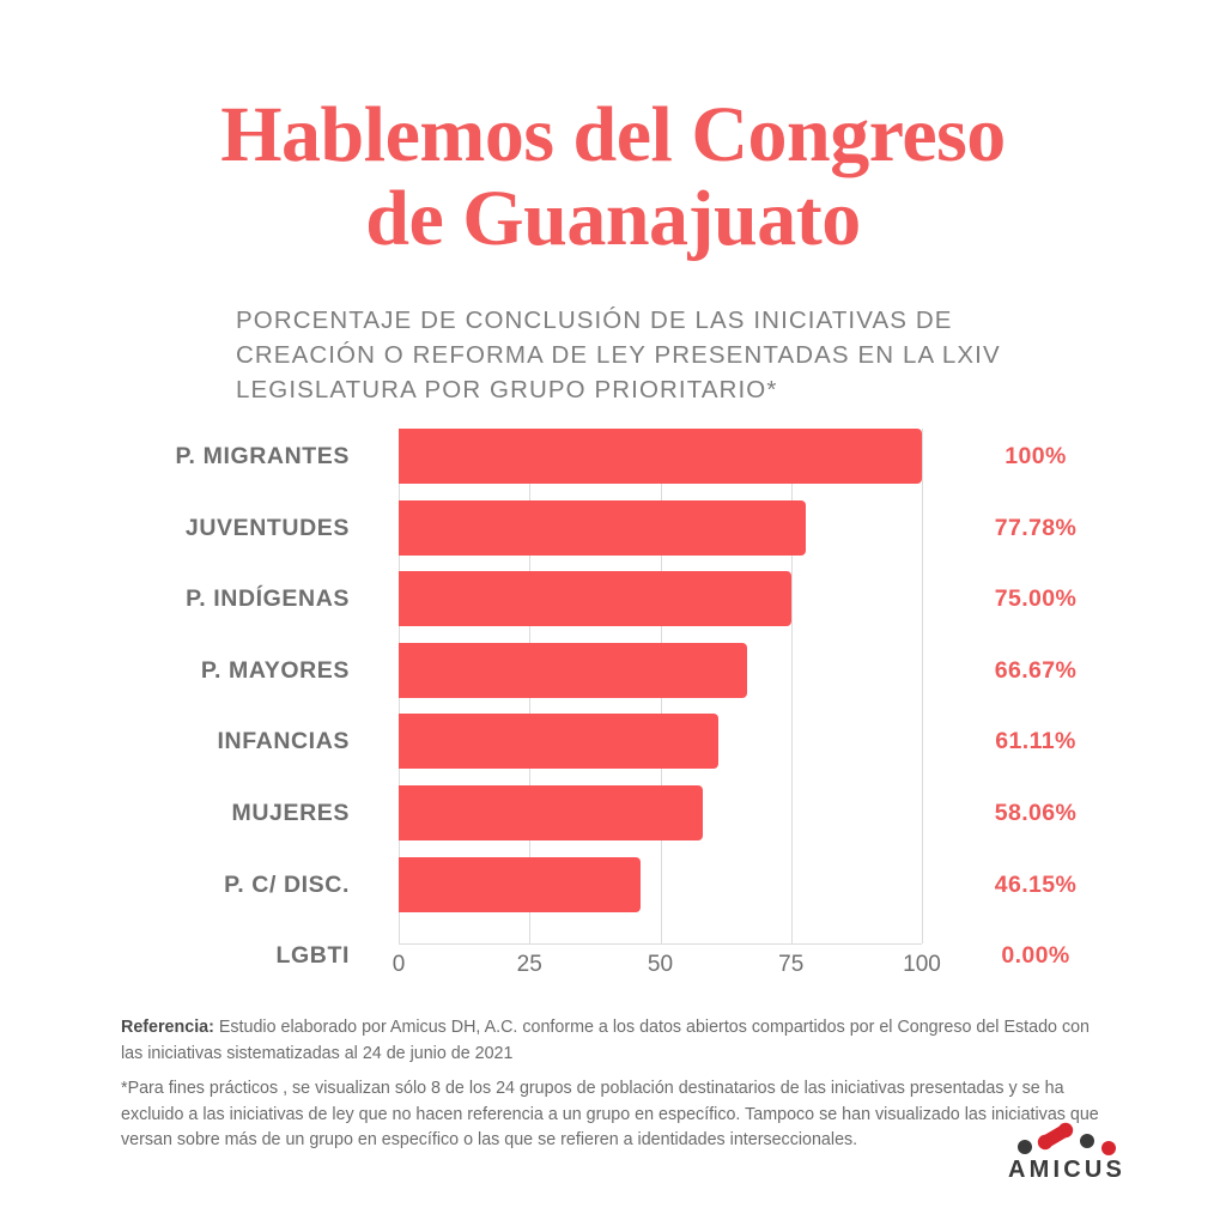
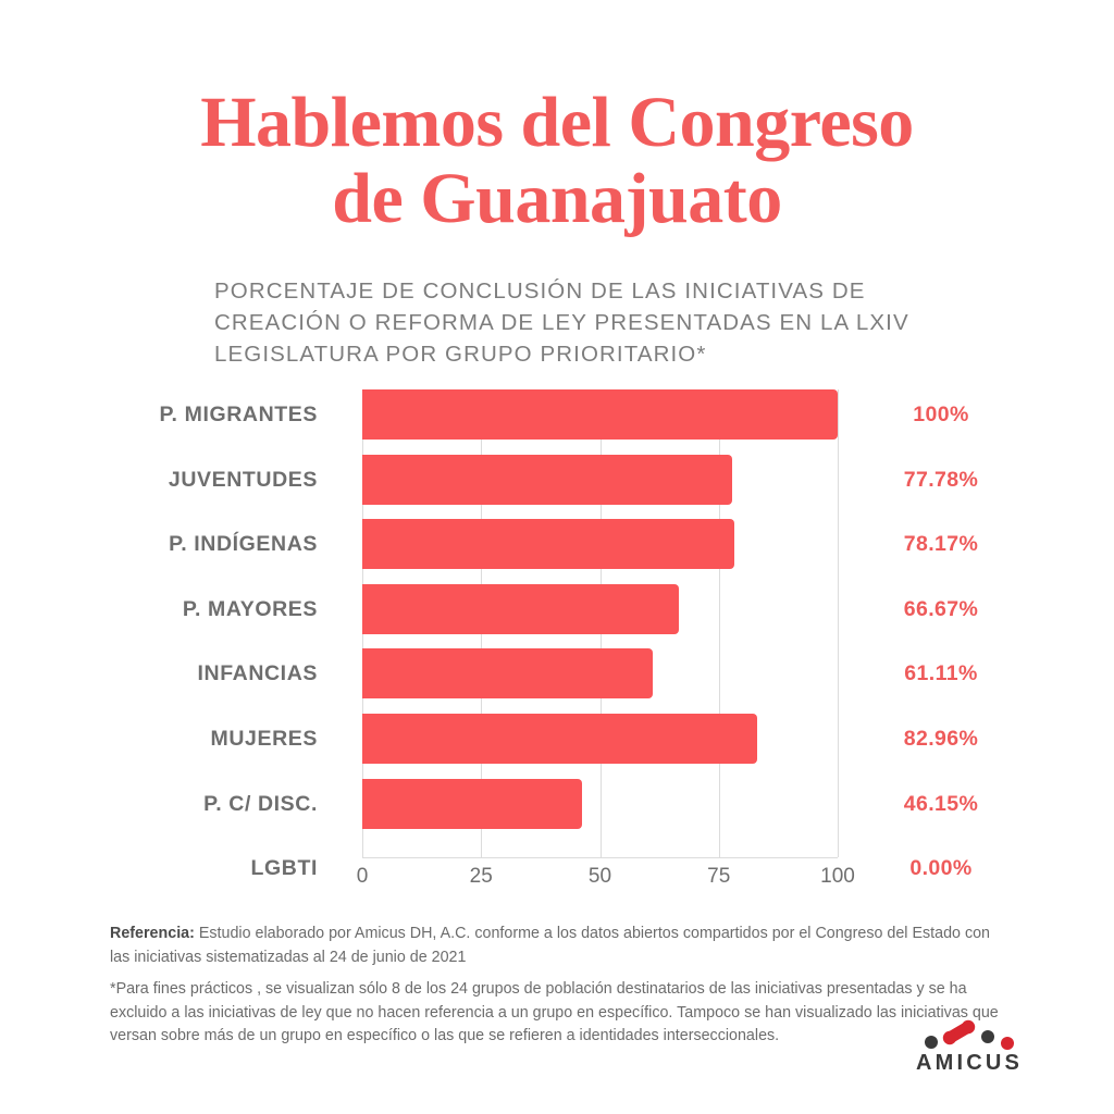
P. INDÍGENAS: 75.00% -> 78.17%
MUJERES: 58.06% -> 82.96%
